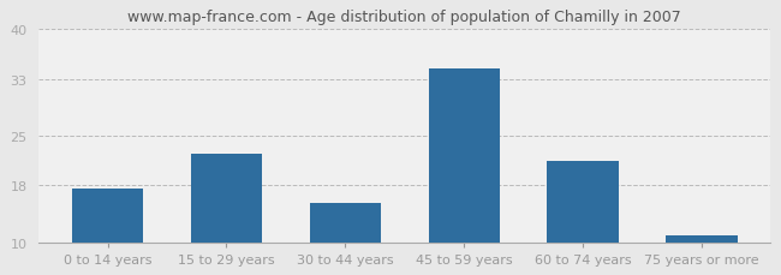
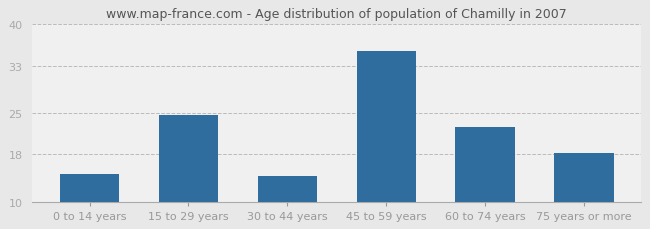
0 to 14 years: 17.5 -> 14.6
15 to 29 years: 22.5 -> 24.6
30 to 44 years: 15.5 -> 14.4
45 to 59 years: 34.5 -> 35.4
60 to 74 years: 21.5 -> 22.6
75 years or more: 11.0 -> 18.2
